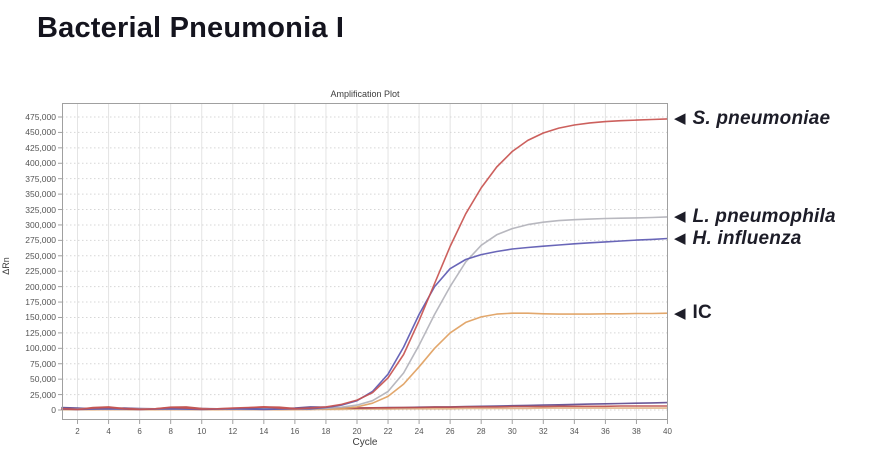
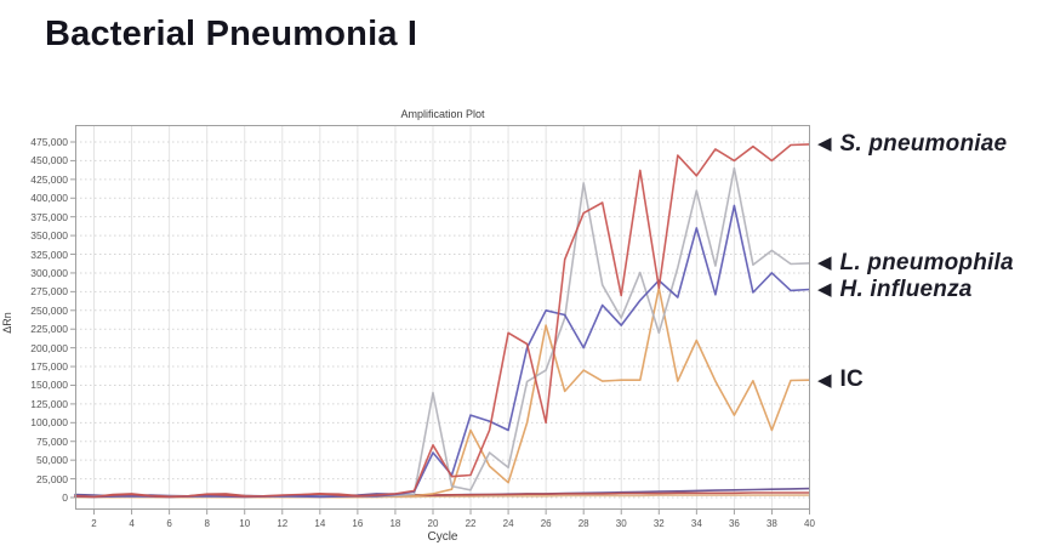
L. pneumophila/20: 10000 -> 140000
H. influenza/20: 20000 -> 60000
S. pneumoniae/20: 20000 -> 70000
IC/22: 20000 -> 90000
L. pneumophila/22: 30000 -> 10000
H. influenza/22: 60000 -> 110000
S. pneumoniae/22: 50000 -> 30000
IC/24: 70000 -> 20000
L. pneumophila/24: 100000 -> 40000
H. influenza/24: 160000 -> 90000
S. pneumoniae/24: 140000 -> 220000
IC/26: 120000 -> 230000
L. pneumophila/26: 200000 -> 170000
H. influenza/26: 230000 -> 250000
S. pneumoniae/26: 260000 -> 100000
IC/28: 150000 -> 170000
L. pneumophila/28: 270000 -> 420000
H. influenza/28: 250000 -> 200000
S. pneumoniae/28: 360000 -> 380000
L. pneumophila/30: 290000 -> 240000
H. influenza/30: 260000 -> 230000
S. pneumoniae/30: 420000 -> 270000
IC/32: 160000 -> 280000
L. pneumophila/32: 300000 -> 220000
H. influenza/32: 270000 -> 290000
S. pneumoniae/32: 450000 -> 280000
IC/34: 160000 -> 210000
L. pneumophila/34: 310000 -> 410000
H. influenza/34: 270000 -> 360000
S. pneumoniae/34: 460000 -> 430000
IC/36: 160000 -> 110000
L. pneumophila/36: 310000 -> 440000
H. influenza/36: 270000 -> 390000
S. pneumoniae/36: 470000 -> 450000
IC/38: 160000 -> 90000
L. pneumophila/38: 310000 -> 330000
H. influenza/38: 280000 -> 300000
S. pneumoniae/38: 470000 -> 450000
